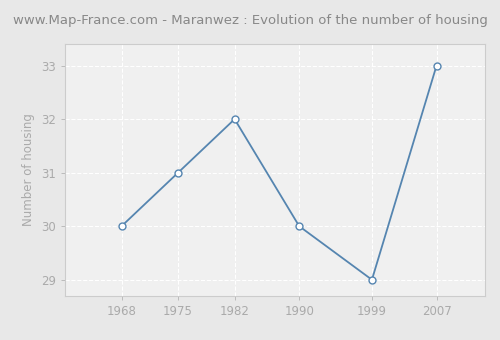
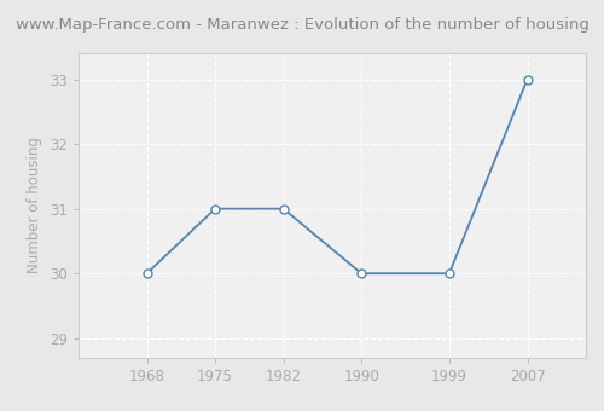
1982: 32 -> 31
1999: 29 -> 30
